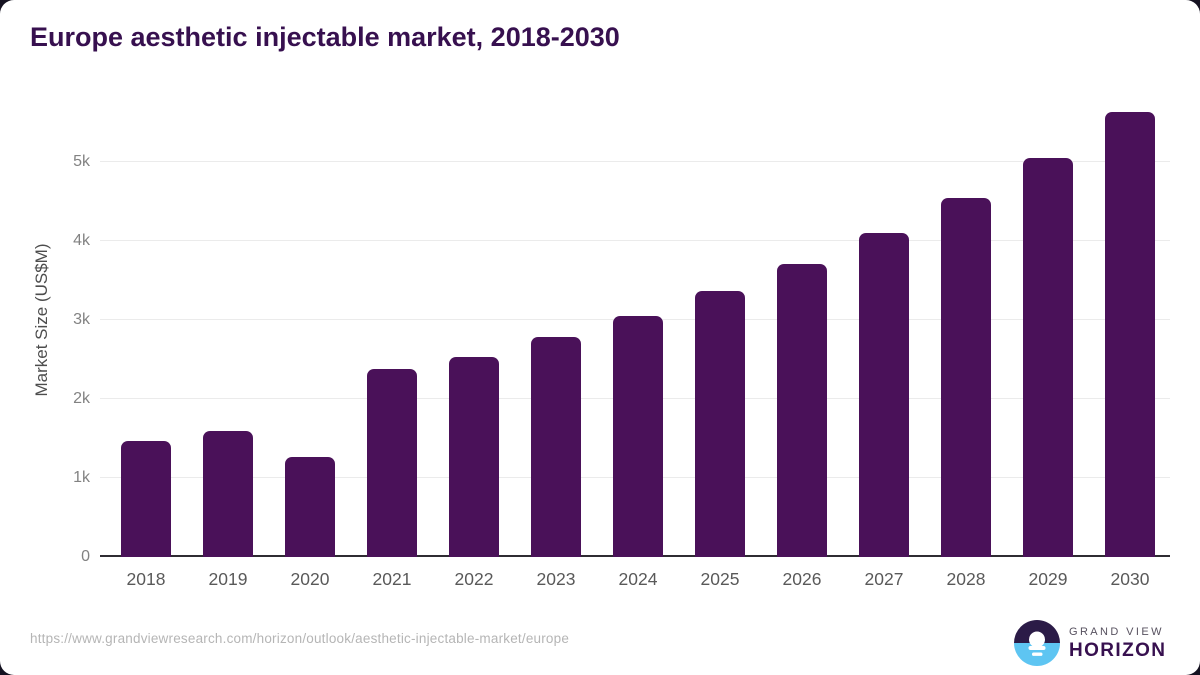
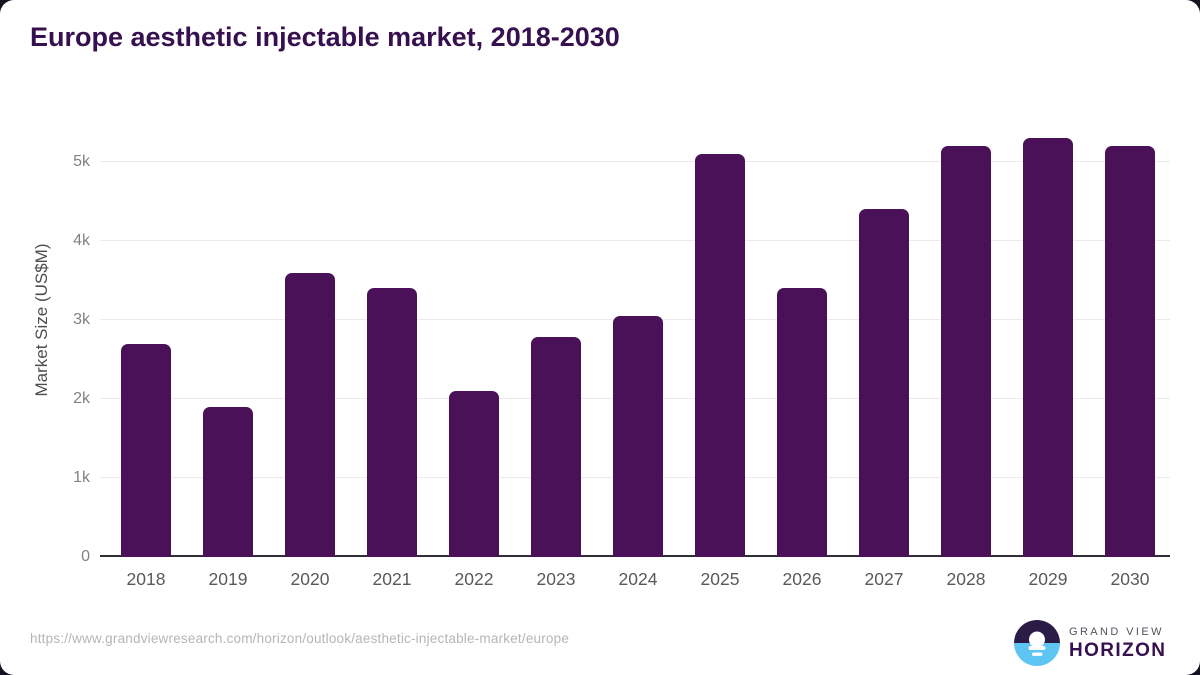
2018: 1.5k -> 2.7k
2019: 1.6k -> 1.9k
2020: 1.3k -> 3.6k
2021: 2.4k -> 3.4k
2022: 2.5k -> 2.1k
2025: 3.4k -> 5.1k
2026: 3.7k -> 3.4k
2027: 4.1k -> 4.4k
2028: 4.5k -> 5.2k
2029: 5.0k -> 5.3k
2030: 5.6k -> 5.2k
